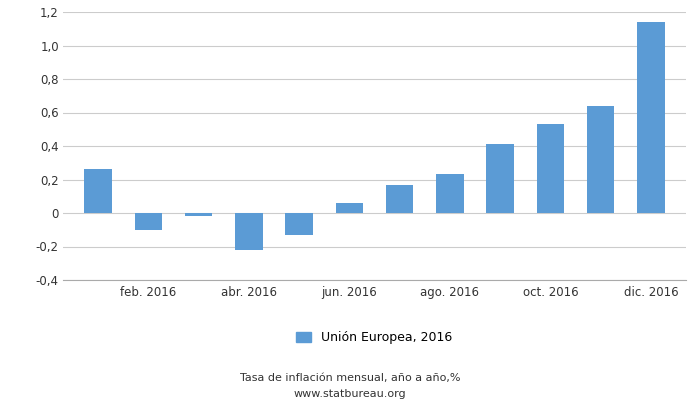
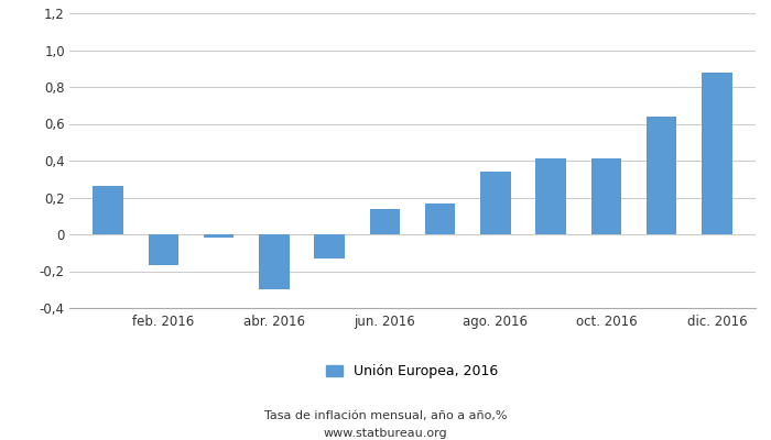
feb. 2016: -0,10 -> -0,17
abr. 2016: -0,22 -> -0,30
jun. 2016: 0,06 -> 0,14
ago. 2016: 0,23 -> 0,34
oct. 2016: 0,53 -> 0,41
dic. 2016: 1,14 -> 0,88
